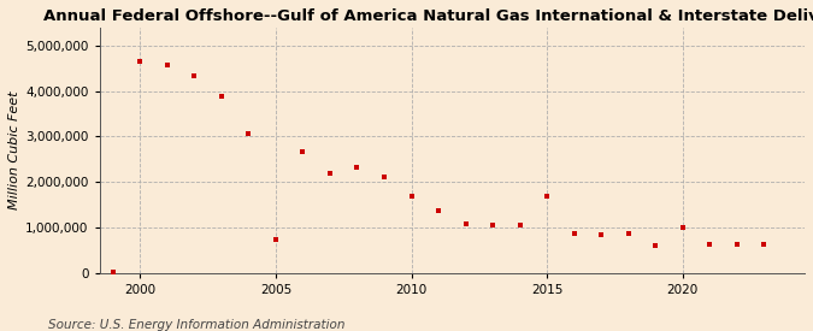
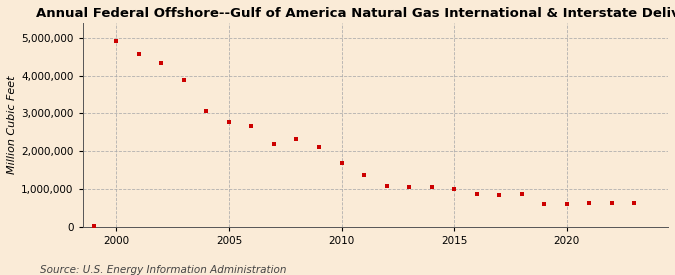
2000: 4,650,000 -> 4,900,000
2005: 750,000 -> 2,760,000
2015: 1,700,000 -> 1,010,000
2020: 1,000,000 -> 600,000
